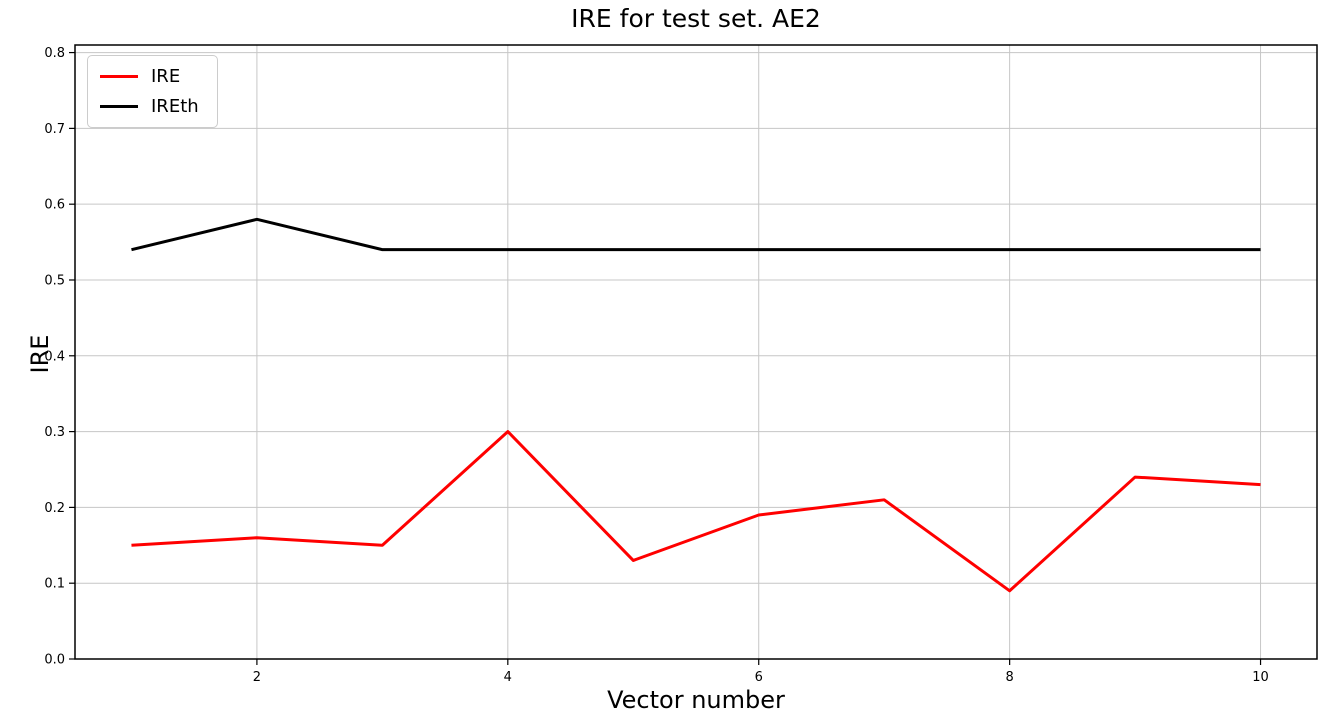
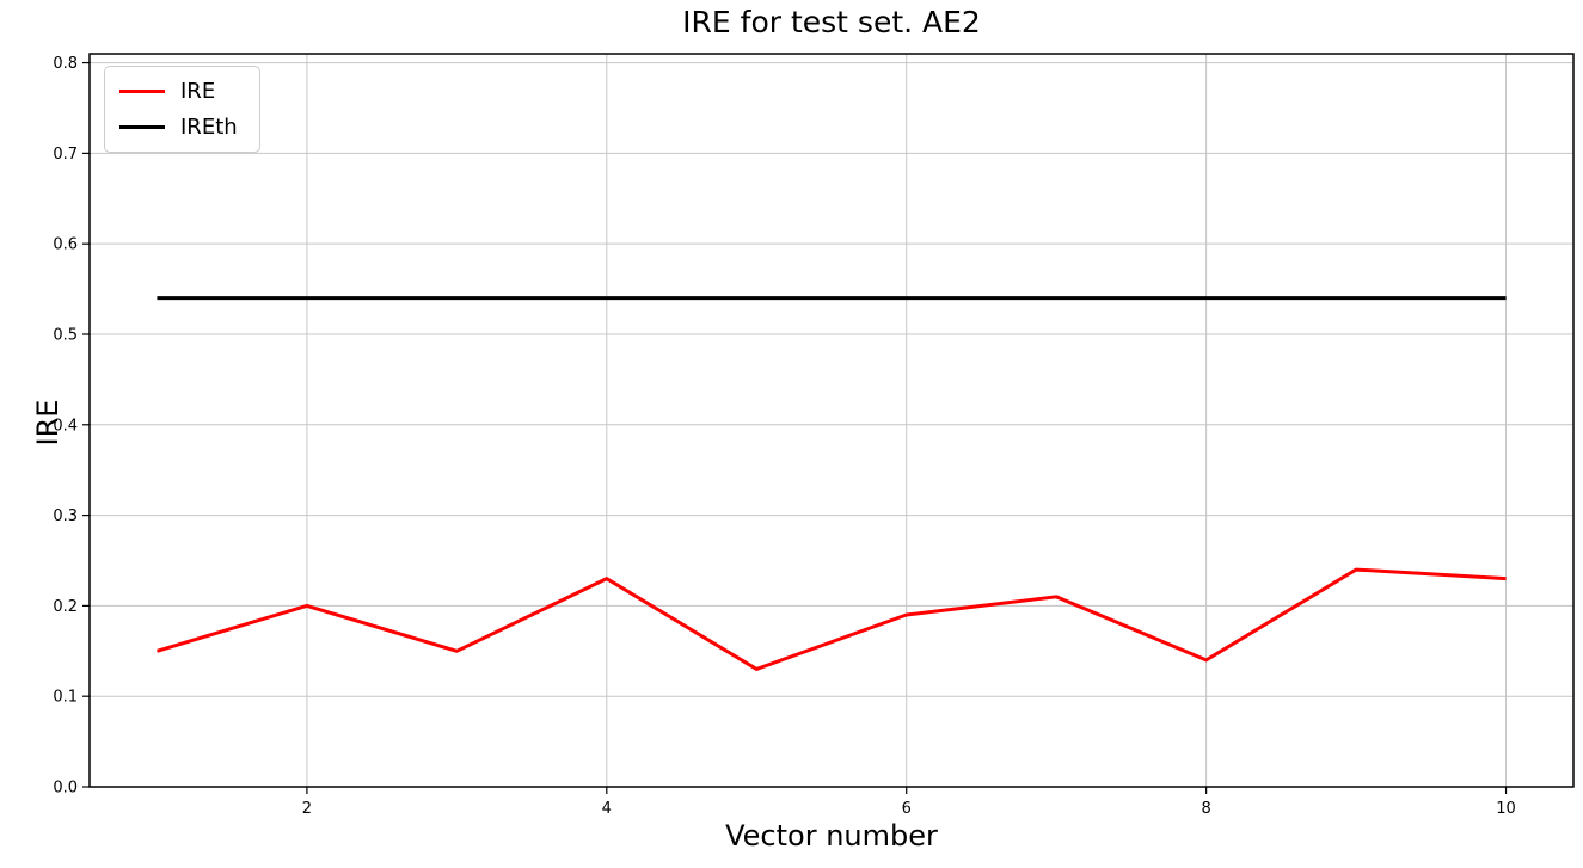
IRE/2: 0.16 -> 0.20
IREth/2: 0.58 -> 0.54
IRE/4: 0.30 -> 0.23
IRE/8: 0.09 -> 0.14
